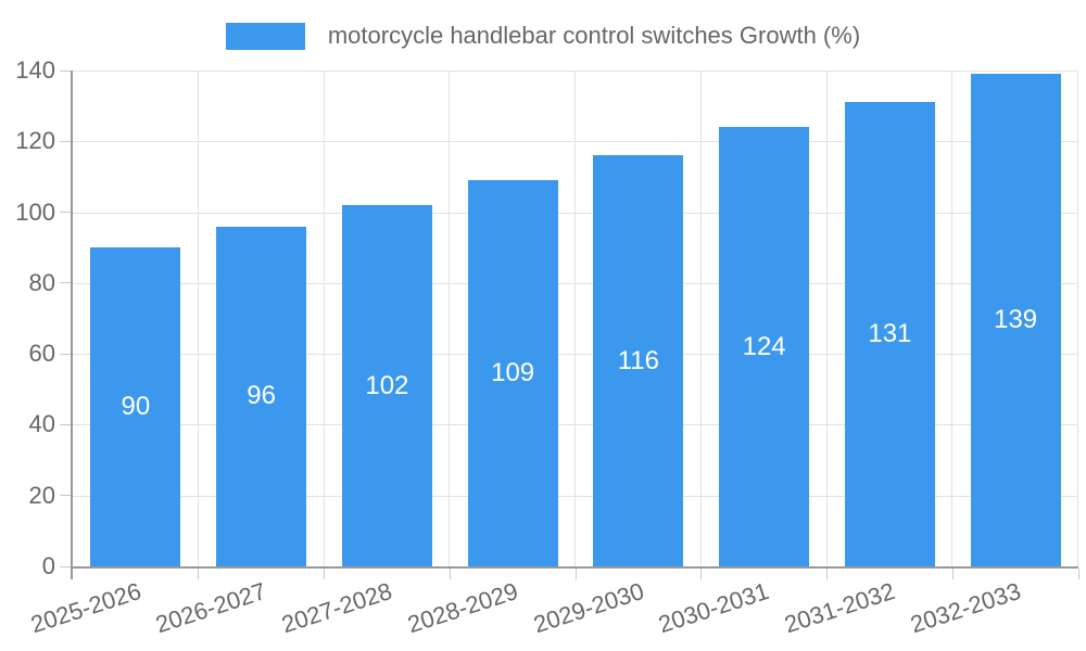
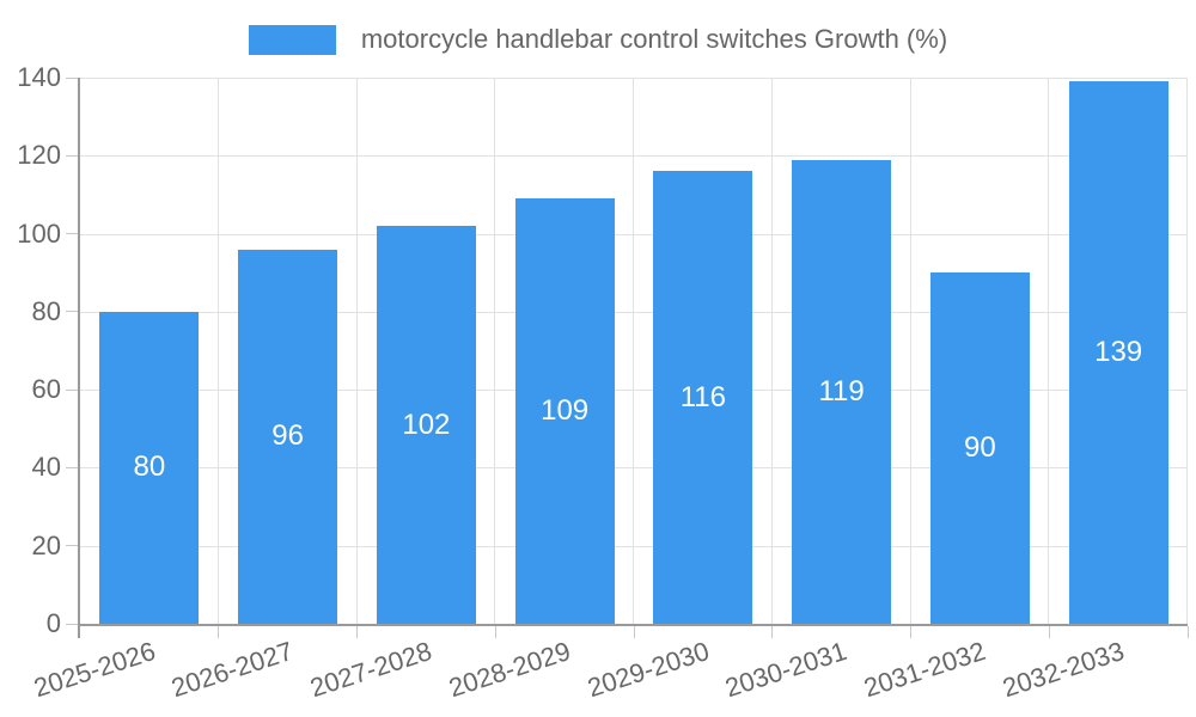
2025-2026: 90 -> 80
2030-2031: 124 -> 119
2031-2032: 131 -> 90
